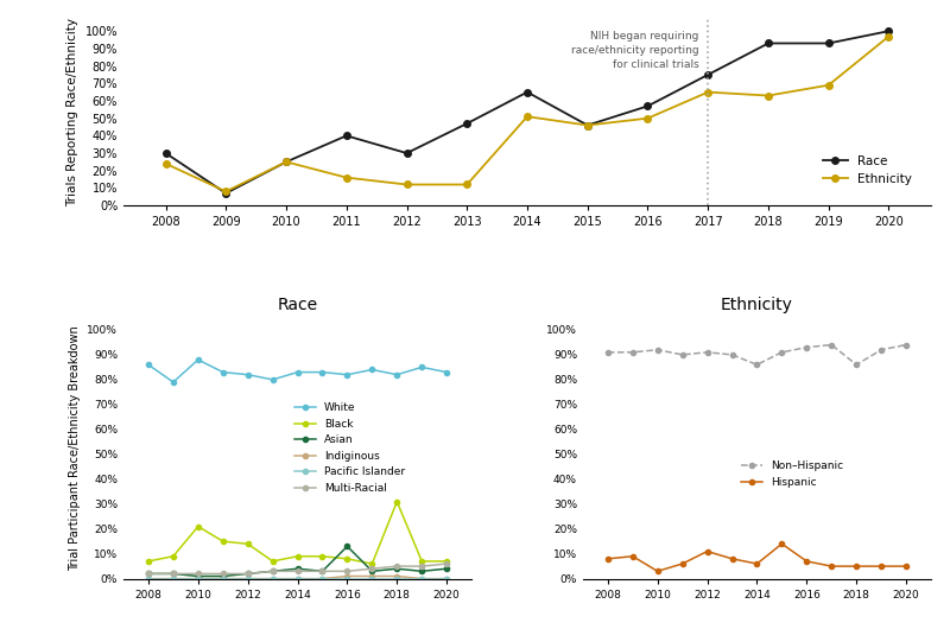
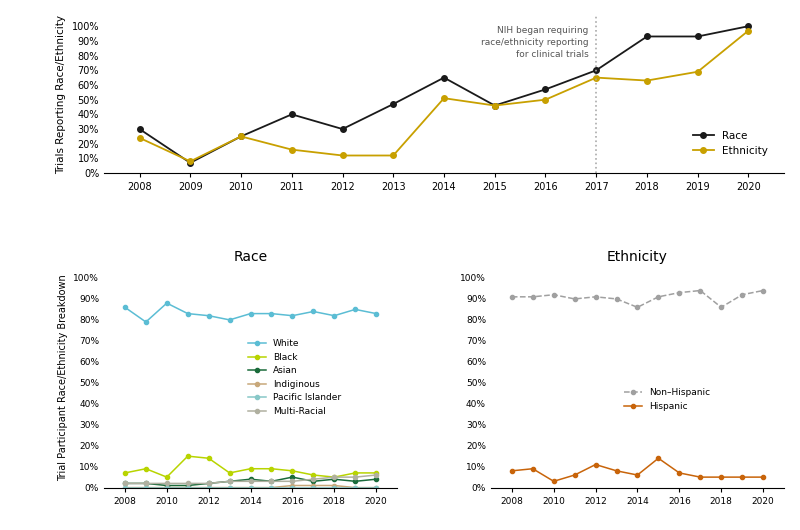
Race/2017: 75% -> 70%
Race/Black/2010: 21% -> 5%
Race/Asian/2016: 13% -> 5%
Race/Black/2018: 31% -> 5%
